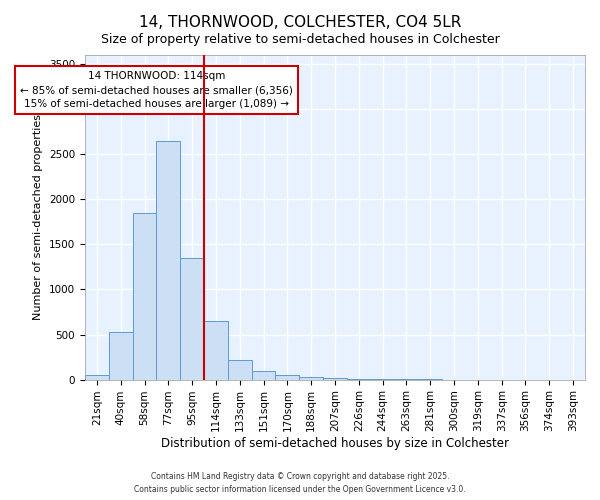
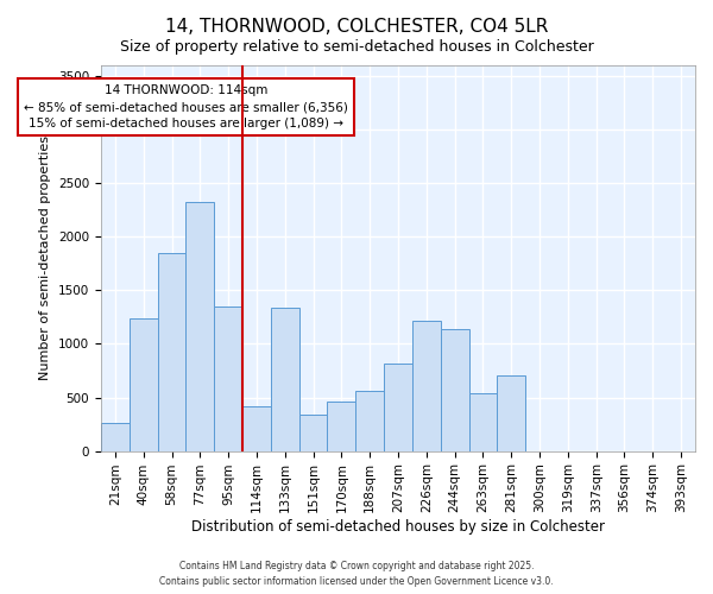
21sqm: 60 -> 260
40sqm: 530 -> 1240
77sqm: 2650 -> 2320
114sqm: 650 -> 420
133sqm: 220 -> 1340
151sqm: 100 -> 340
170sqm: 60 -> 460
188sqm: 30 -> 560
207sqm: 20 -> 820
226sqm: 10 -> 1220
244sqm: 0 -> 1140
263sqm: 0 -> 540
281sqm: 0 -> 700
